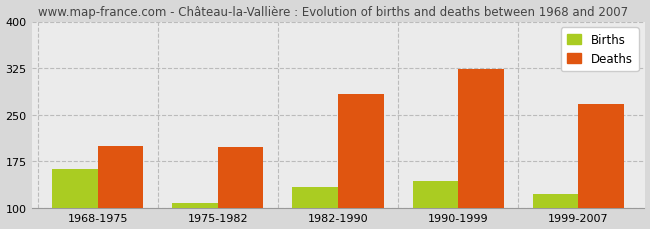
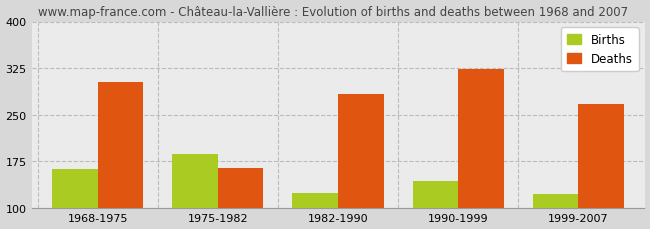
Deaths/1968-1975: 200 -> 302
Births/1975-1982: 108 -> 186
Deaths/1975-1982: 198 -> 164
Births/1982-1990: 133 -> 124
